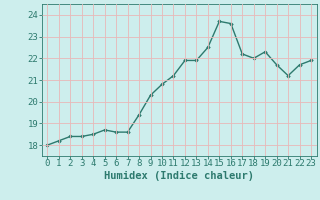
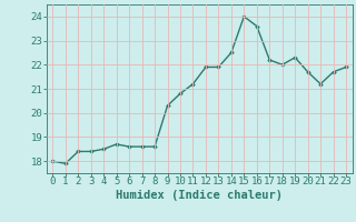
1: 18.2 -> 17.9
8: 19.4 -> 18.6
15: 23.7 -> 24.0
